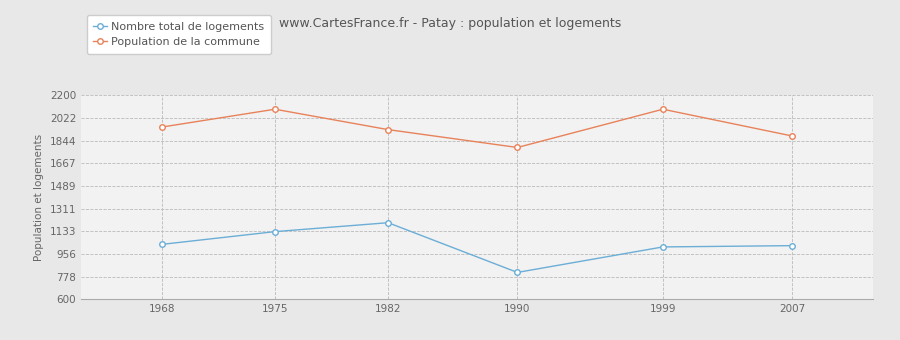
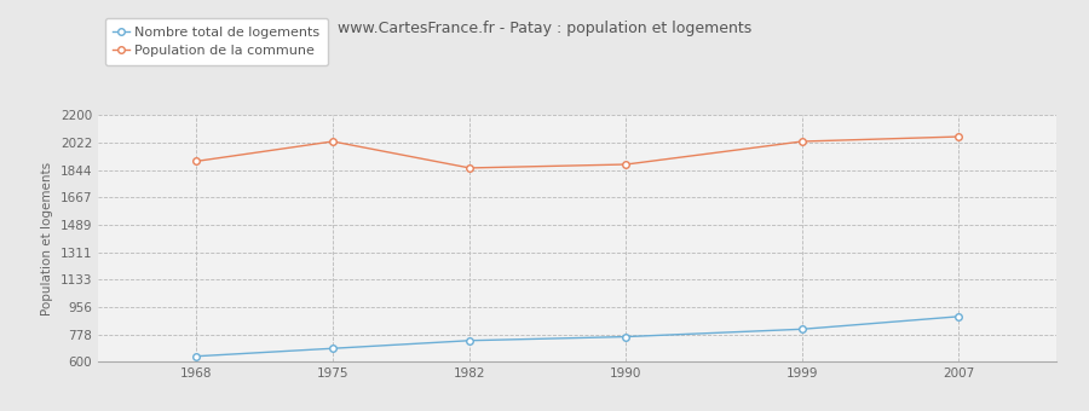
Nombre total de logements/1968: 1030 -> 640
Population de la commune/1968: 1950 -> 1900
Nombre total de logements/1975: 1130 -> 690
Population de la commune/1975: 2090 -> 2030
Nombre total de logements/1982: 1200 -> 740
Population de la commune/1982: 1930 -> 1860
Nombre total de logements/1990: 810 -> 760
Population de la commune/1990: 1790 -> 1880
Nombre total de logements/1999: 1010 -> 810
Population de la commune/1999: 2090 -> 2030
Nombre total de logements/2007: 1020 -> 890
Population de la commune/2007: 1880 -> 2060
